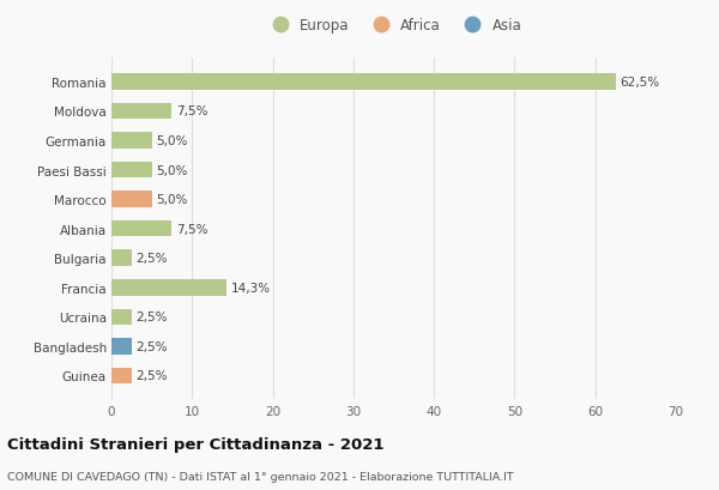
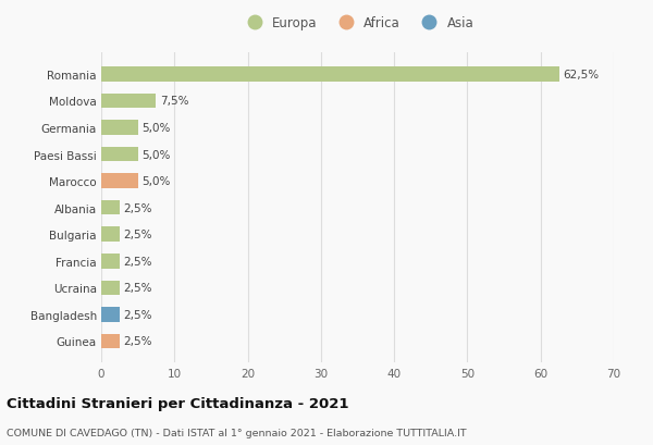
Albania: 7,5% -> 2,5%
Francia: 14,3% -> 2,5%
